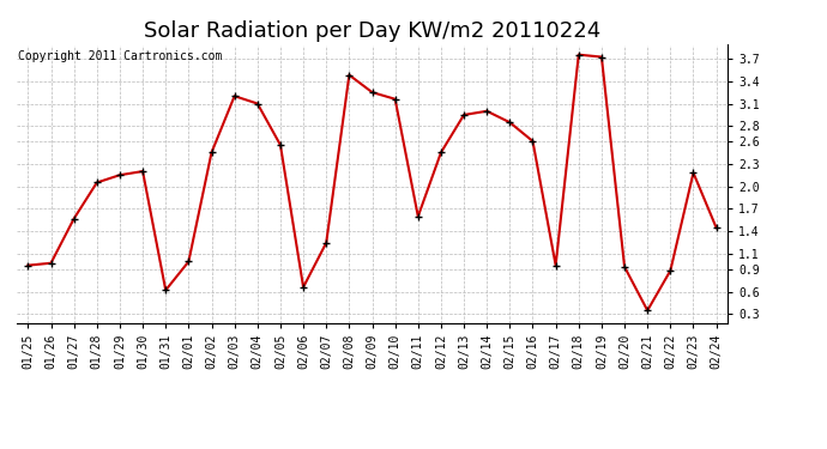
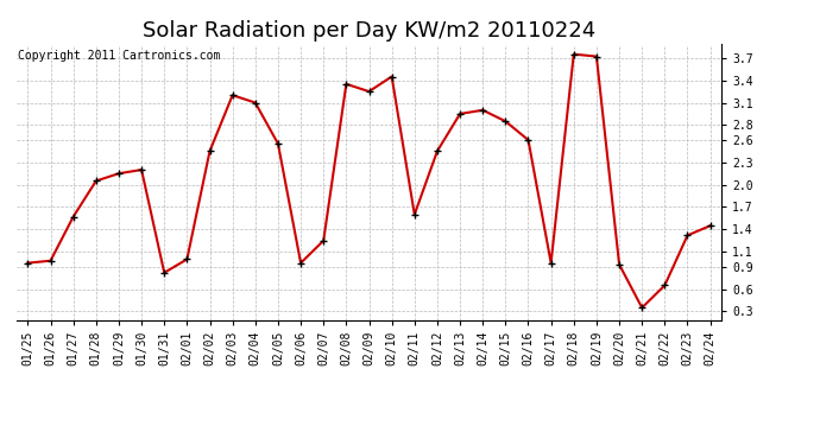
01/31: 0.62 -> 0.82
02/06: 0.66 -> 0.95
02/08: 3.48 -> 3.35
02/10: 3.16 -> 3.45
02/22: 0.88 -> 0.65
02/23: 2.18 -> 1.32
